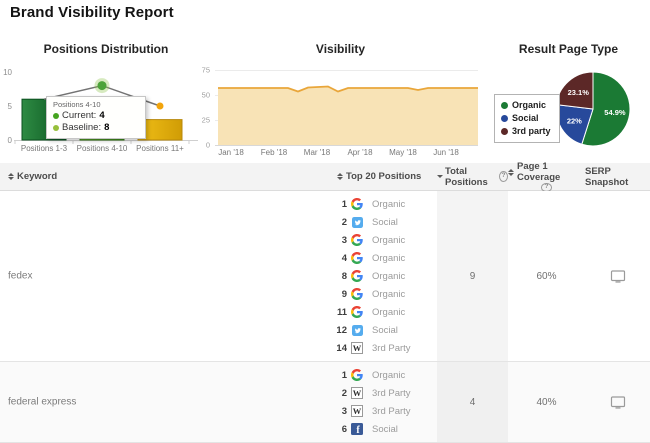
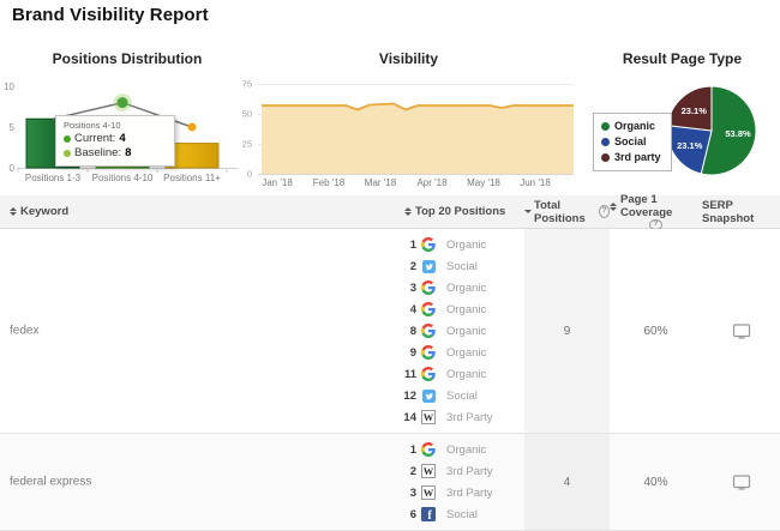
Result Page Type/Organic: 54.9% -> 53.8%
Result Page Type/Social: 22% -> 23.1%
